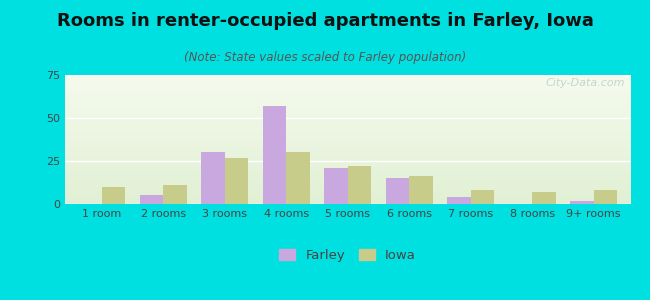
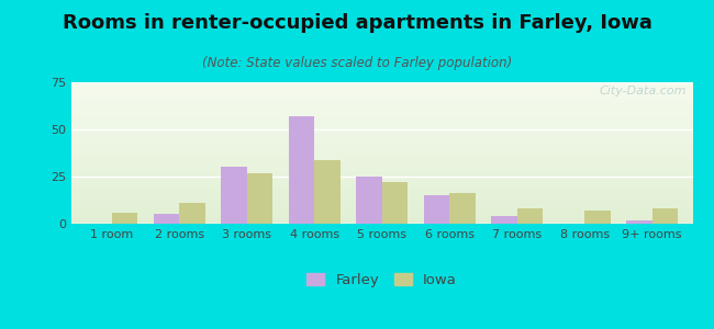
Iowa/1 room: 10 -> 6
Iowa/4 rooms: 30 -> 34
Farley/5 rooms: 21 -> 25
